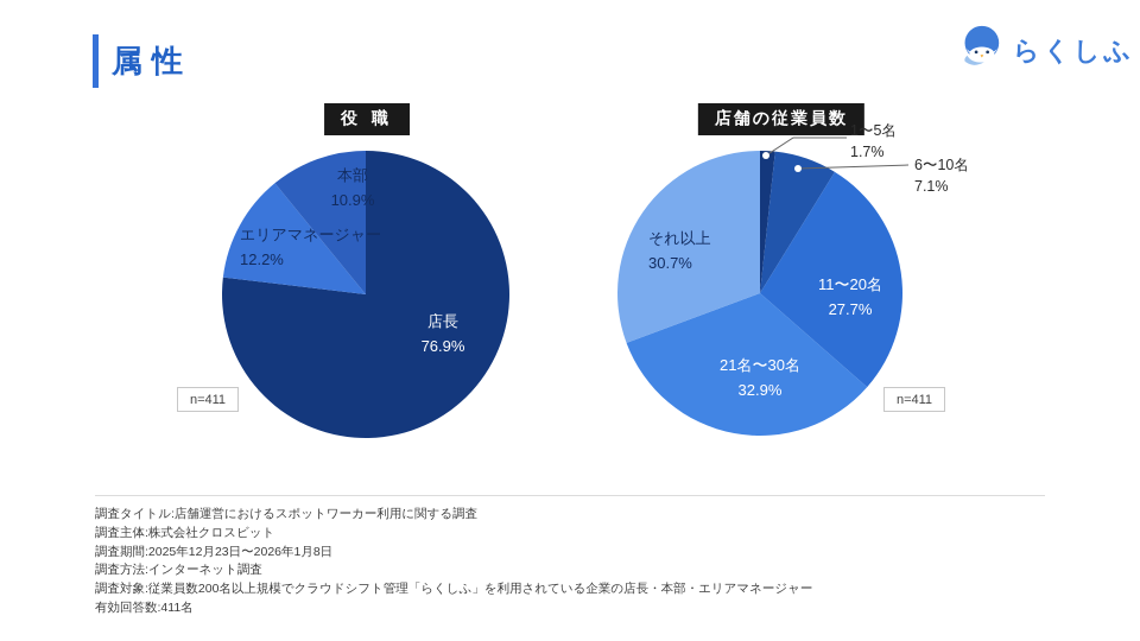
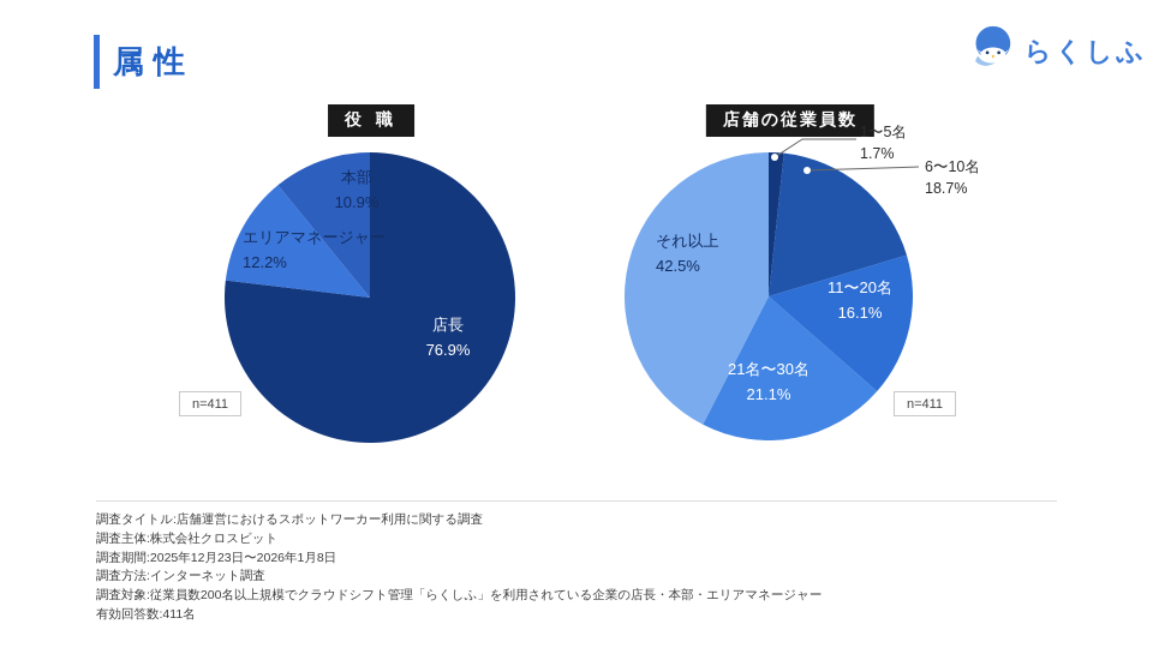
店舗の従業員数/6〜10名: 7.1% -> 18.7%
店舗の従業員数/11〜20名: 27.7% -> 16.1%
店舗の従業員数/21名〜30名: 32.9% -> 21.1%
店舗の従業員数/それ以上: 30.7% -> 42.5%
